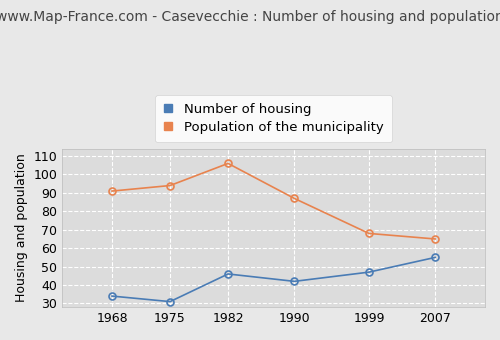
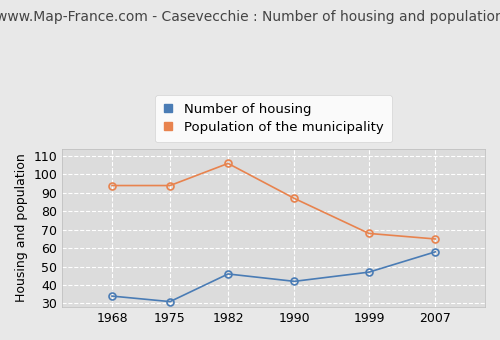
Population of the municipality/1968: 91 -> 94
Number of housing/2007: 55 -> 58
